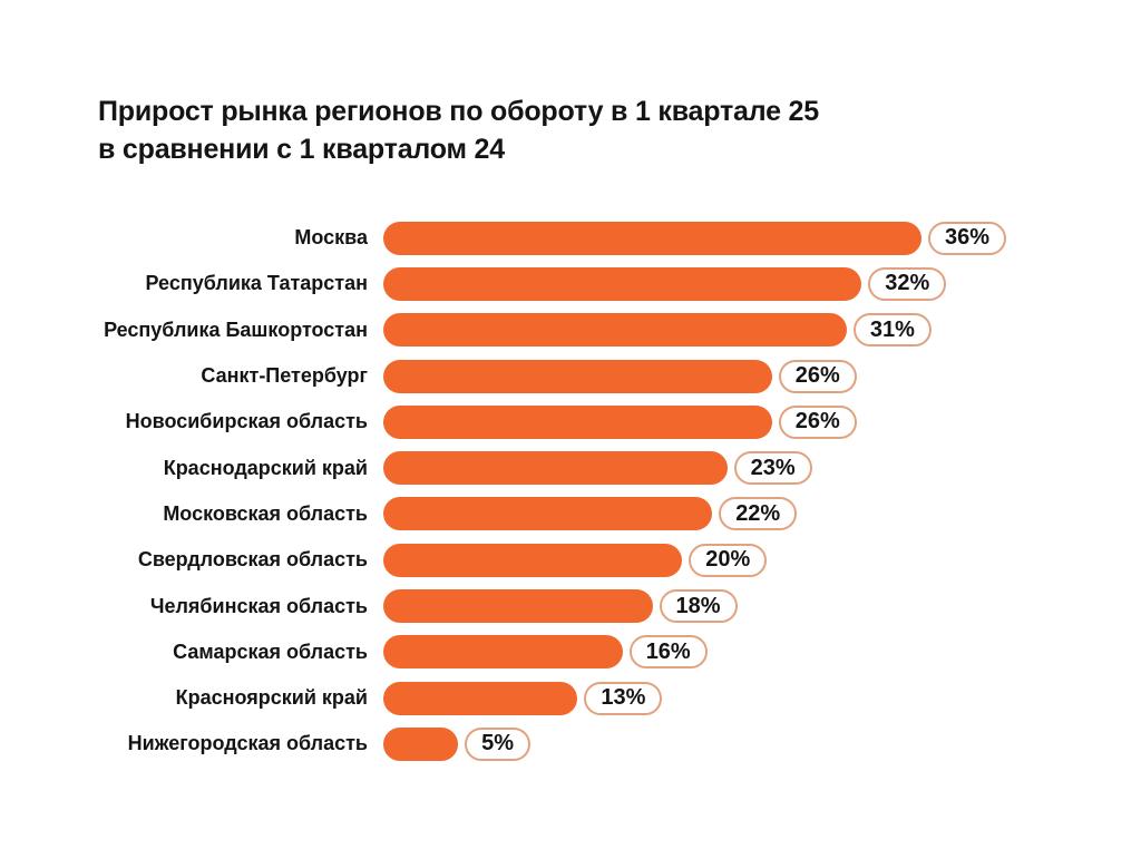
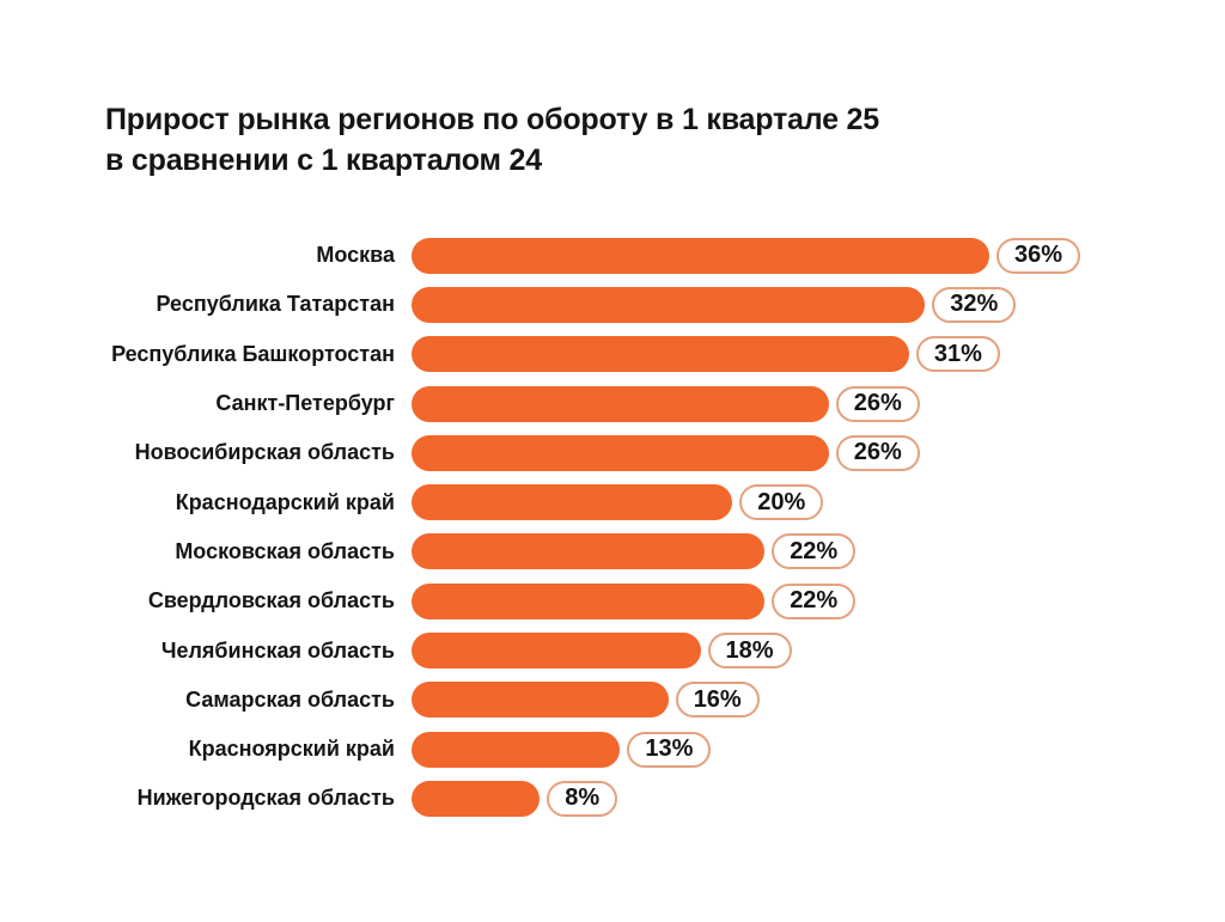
Краснодарский край: 23% -> 20%
Свердловская область: 20% -> 22%
Нижегородская область: 5% -> 8%
